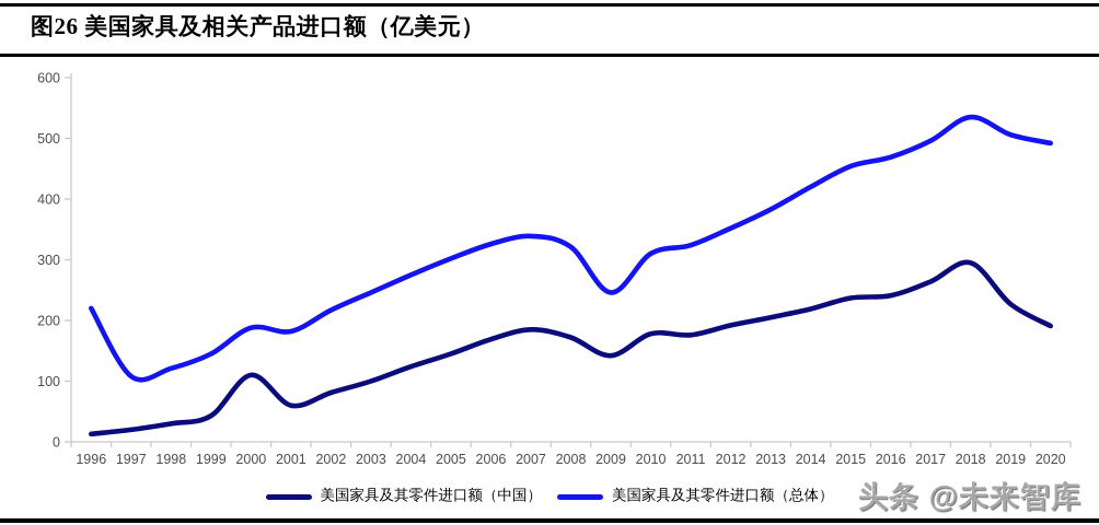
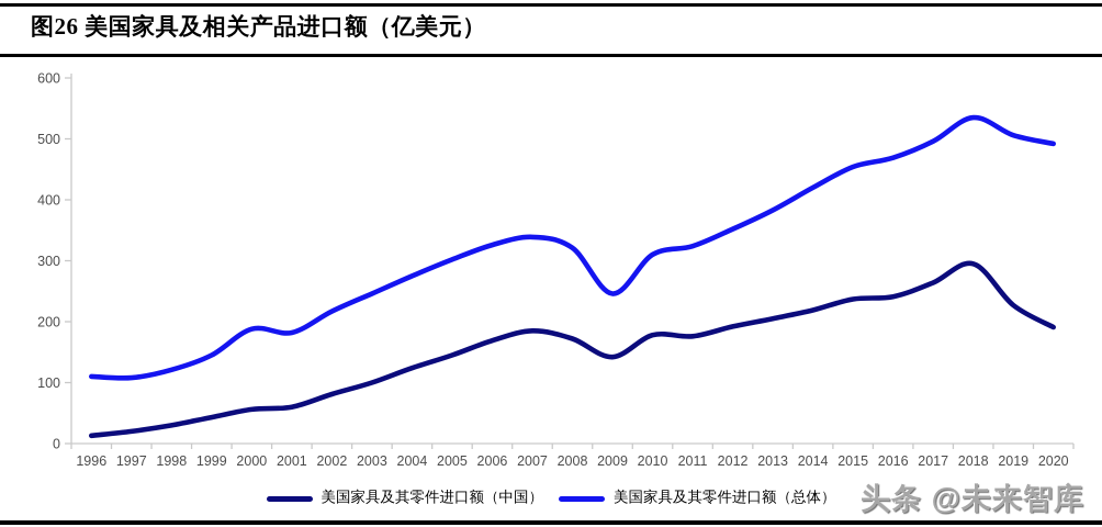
美国家具及其零件进口额（总体）/1996: 220 -> 110
美国家具及其零件进口额（中国）/2000: 110 -> 60
